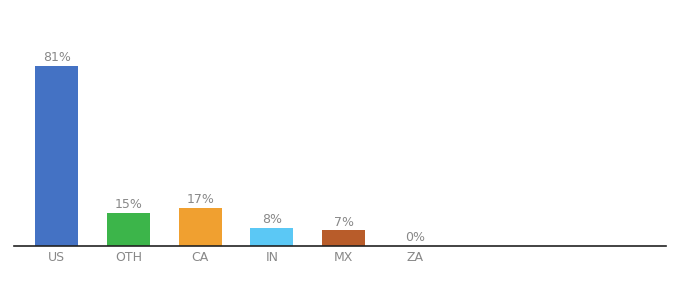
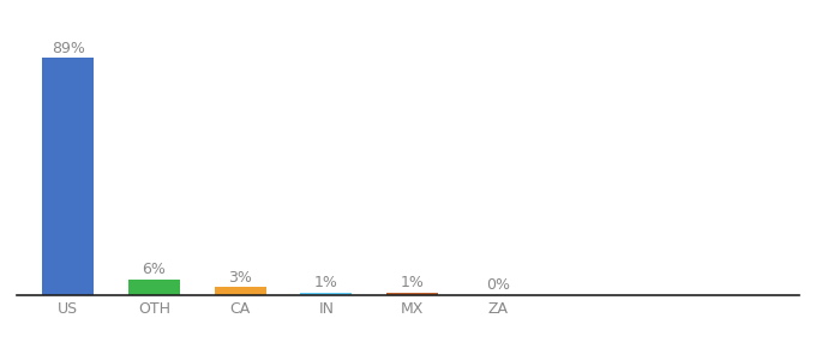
US: 81% -> 89%
OTH: 15% -> 6%
CA: 17% -> 3%
IN: 8% -> 1%
MX: 7% -> 1%
